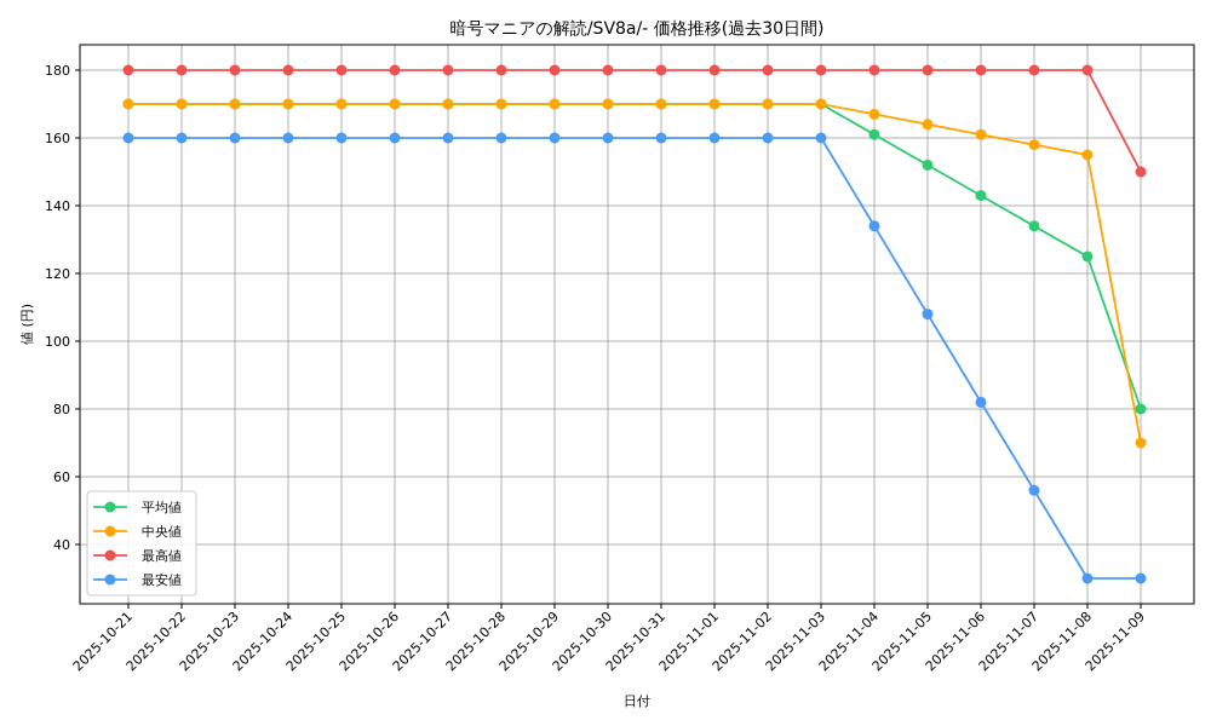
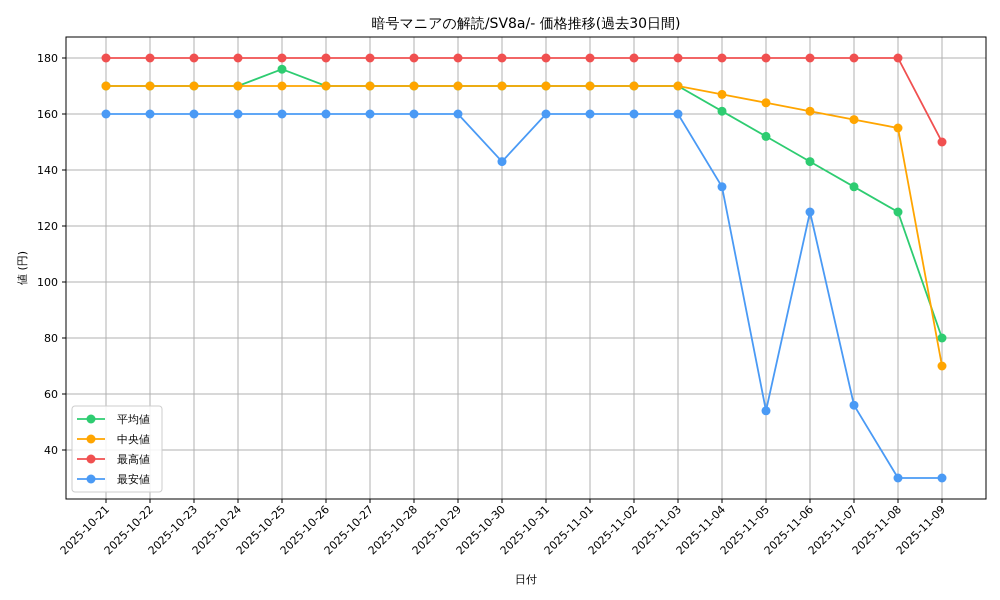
平均値/2025-10-25: 170 -> 176
最安値/2025-10-30: 160 -> 143
最安値/2025-11-05: 108 -> 54
最安値/2025-11-06: 82 -> 125
